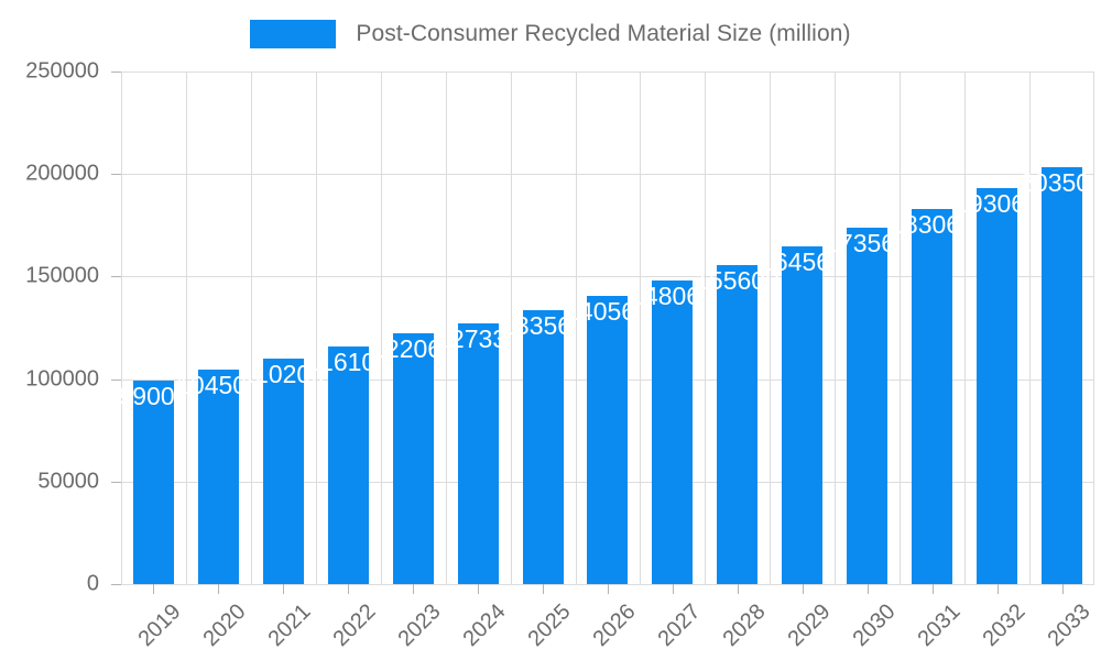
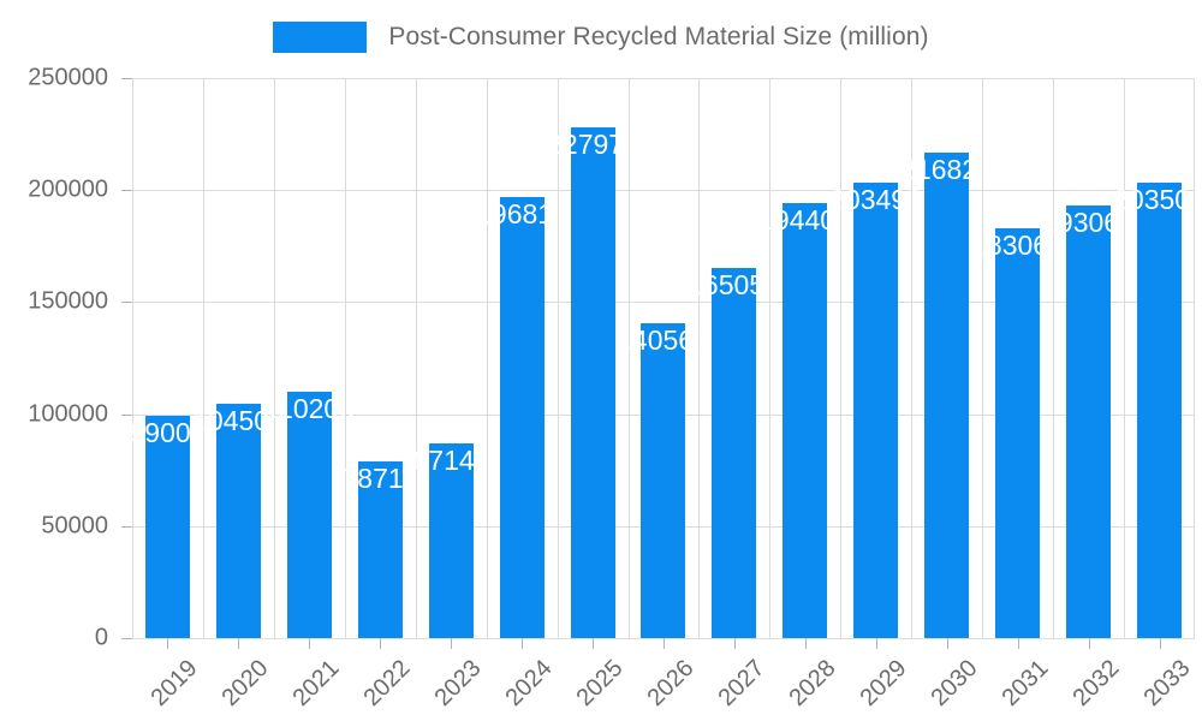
2022: 116100 -> 78710
2023: 122060 -> 87140
2024: 127330 -> 196810
2025: 133560 -> 227970
2027: 148060 -> 165050
2028: 155600 -> 194400
2029: 164560 -> 203490
2030: 173560 -> 216820
